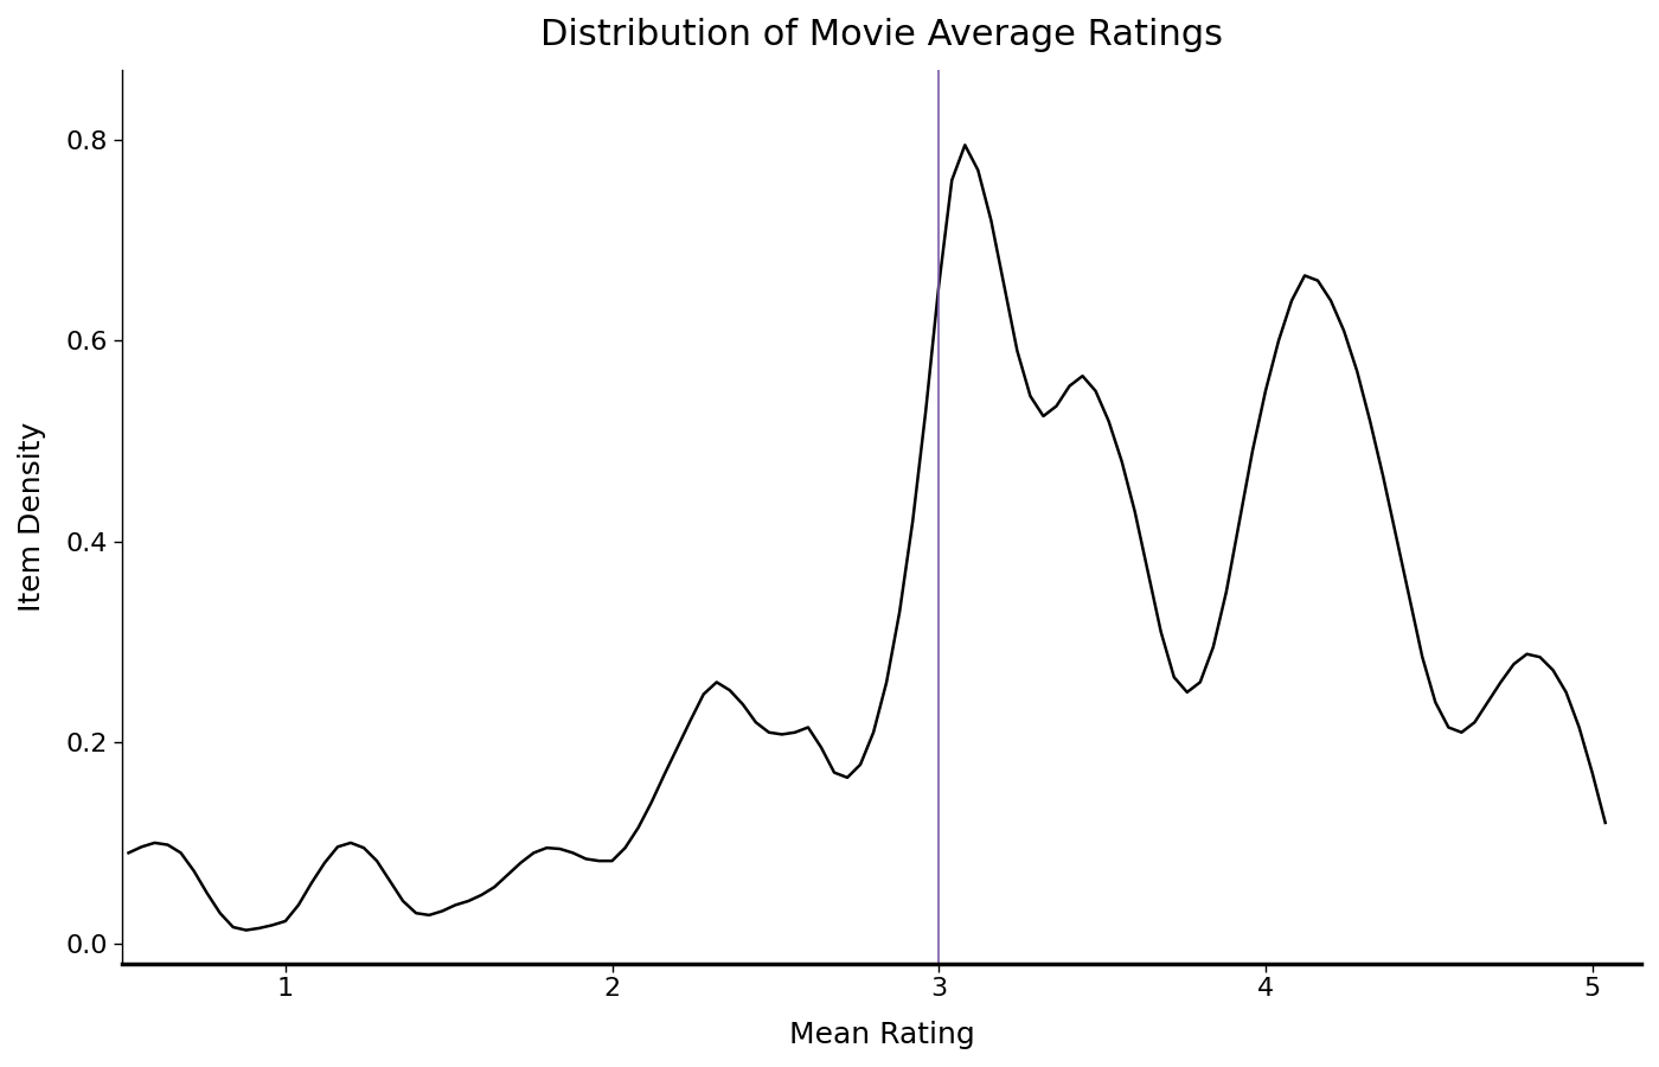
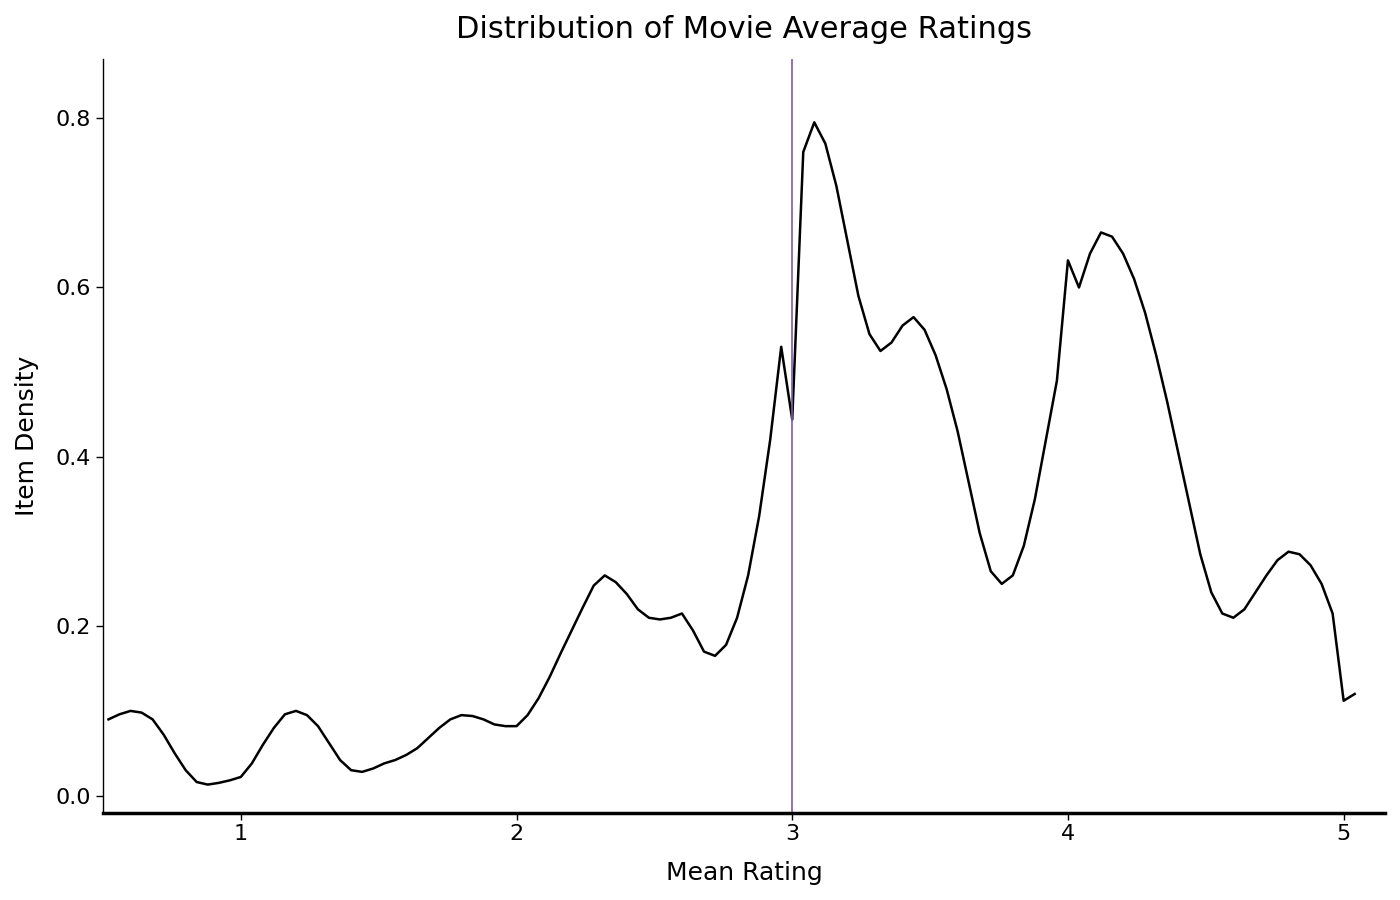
3: 0.655 -> 0.444
4: 0.550 -> 0.632
5: 0.170 -> 0.112
